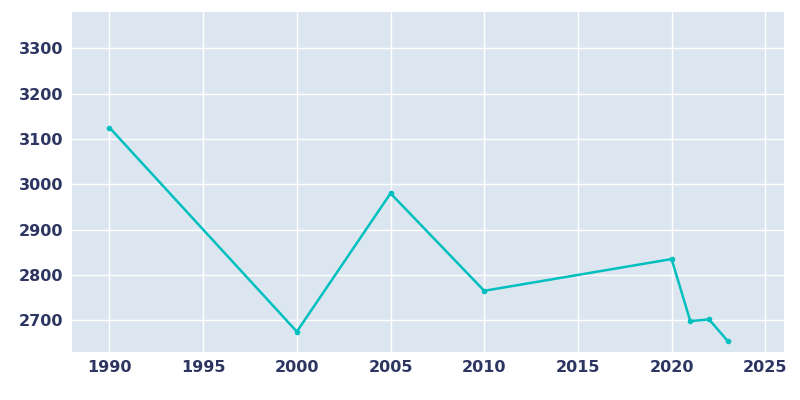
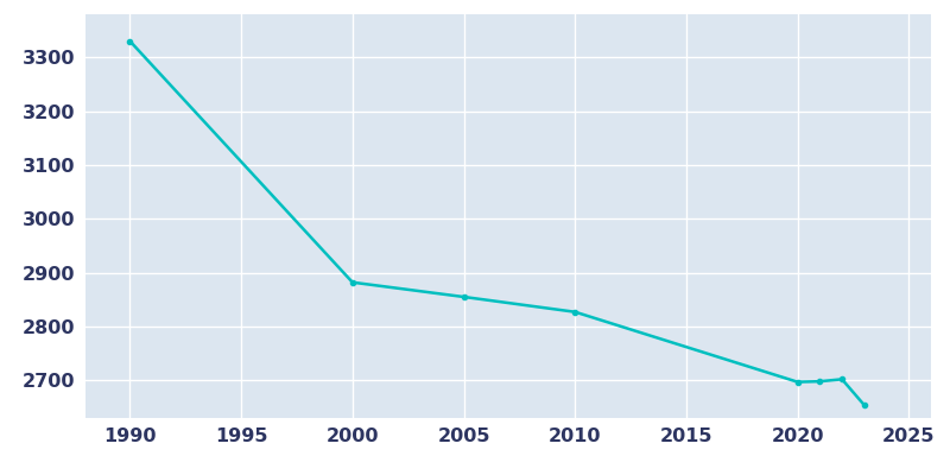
1990: 3125 -> 3330
2000: 2675 -> 2882
2005: 2980 -> 2855
2010: 2765 -> 2827
2020: 2835 -> 2697
